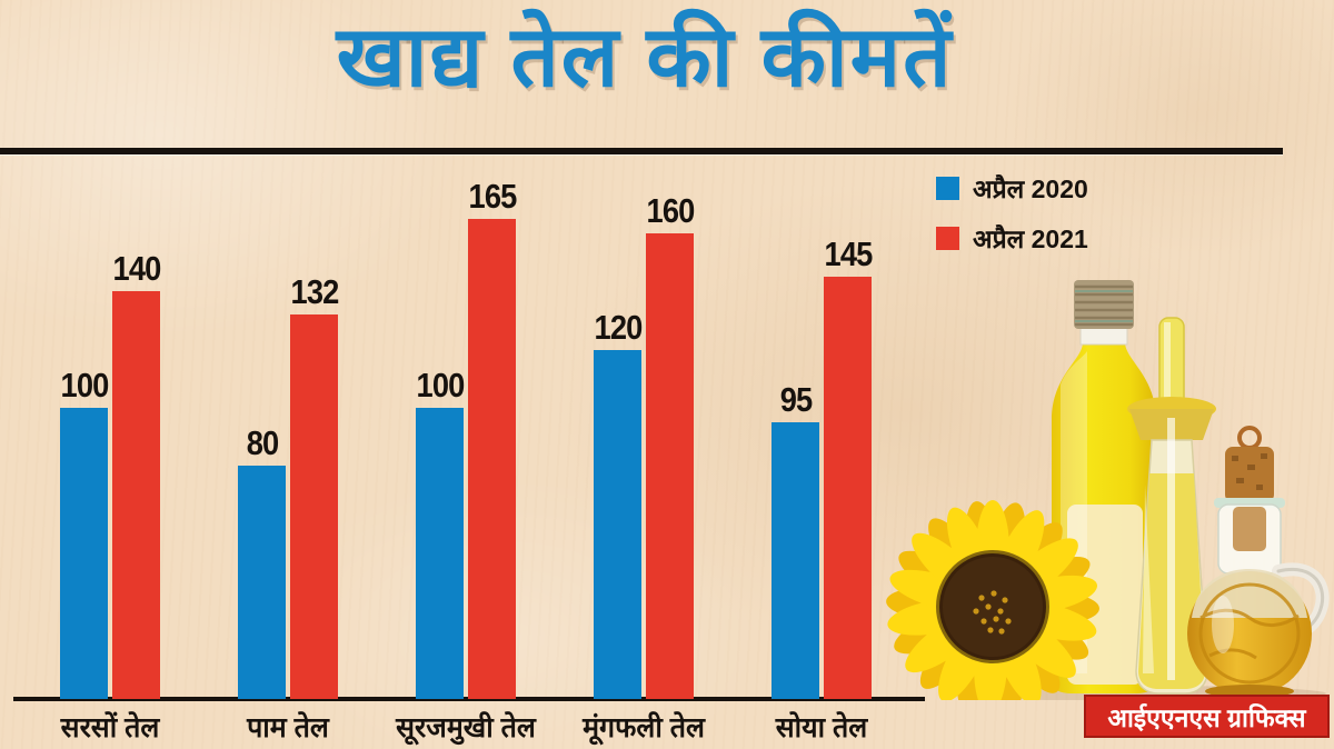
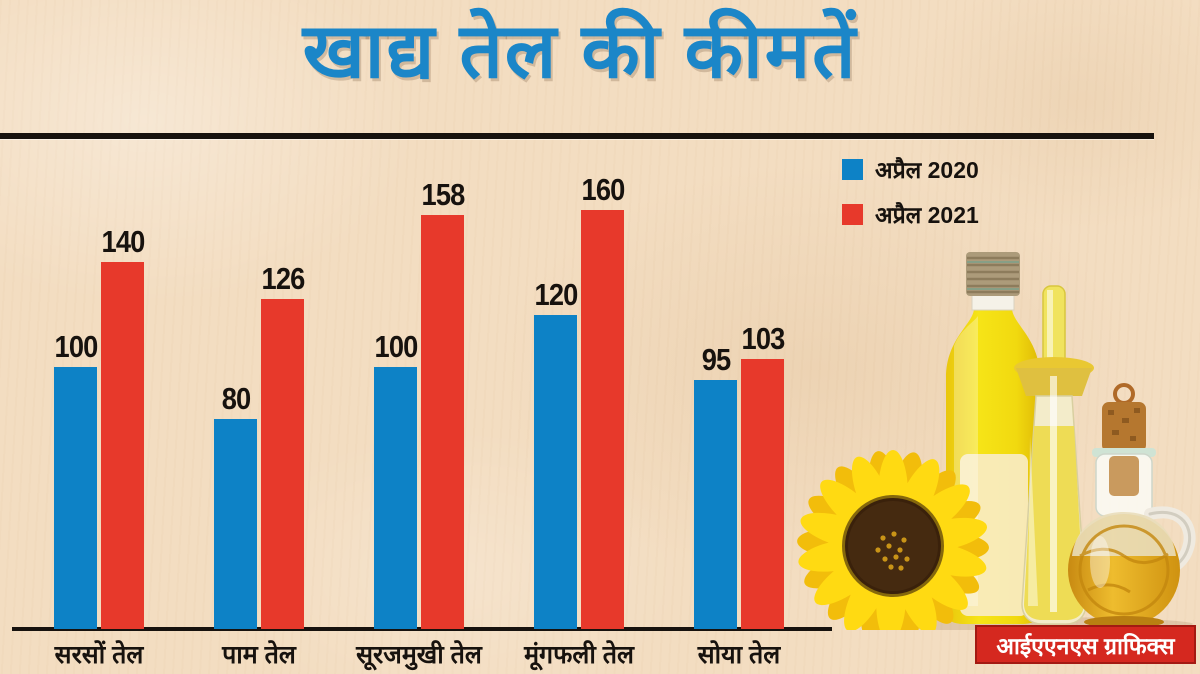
अप्रैल 2021/पाम तेल: 132 -> 126
अप्रैल 2021/सूरजमुखी तेल: 165 -> 158
अप्रैल 2021/सोया तेल: 145 -> 103
